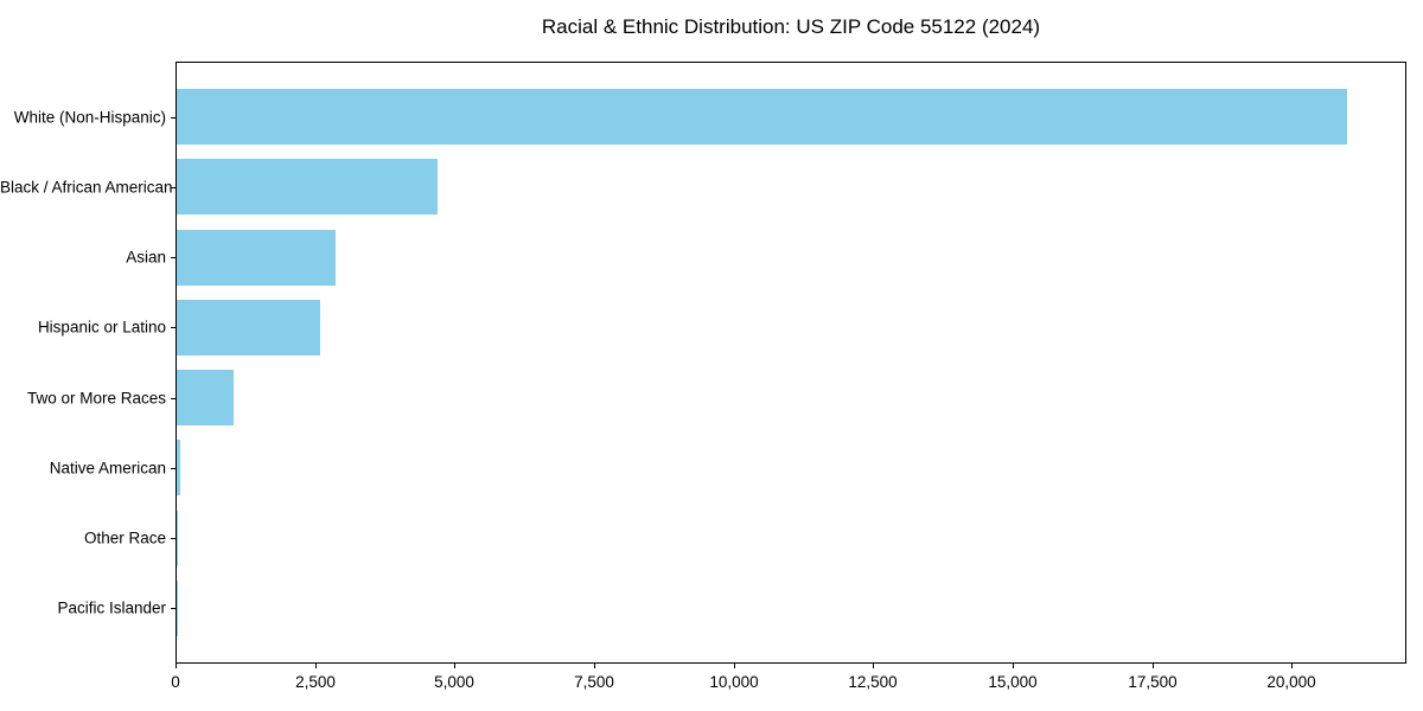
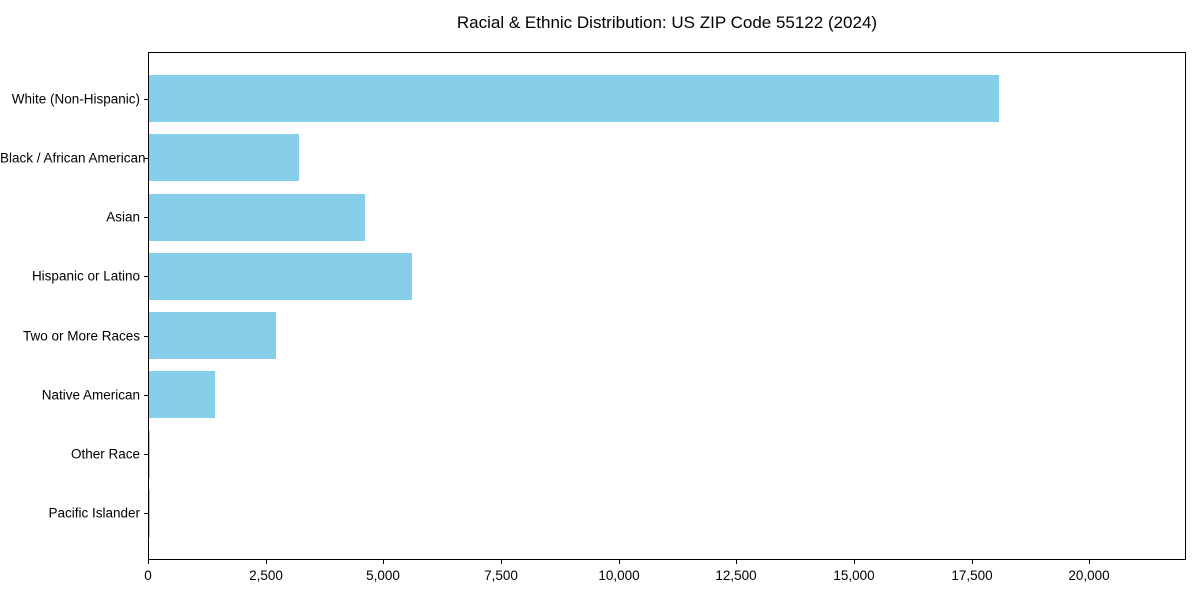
White (Non-Hispanic): 21000 -> 18100
Black / African American: 4700 -> 3200
Asian: 2800 -> 4600
Hispanic or Latino: 2600 -> 5600
Two or More Races: 1000 -> 2700
Native American: 100 -> 1400
